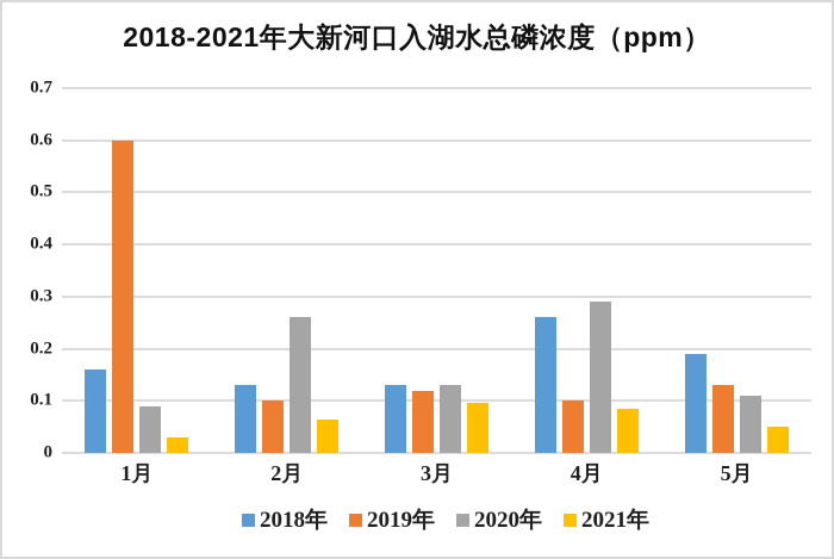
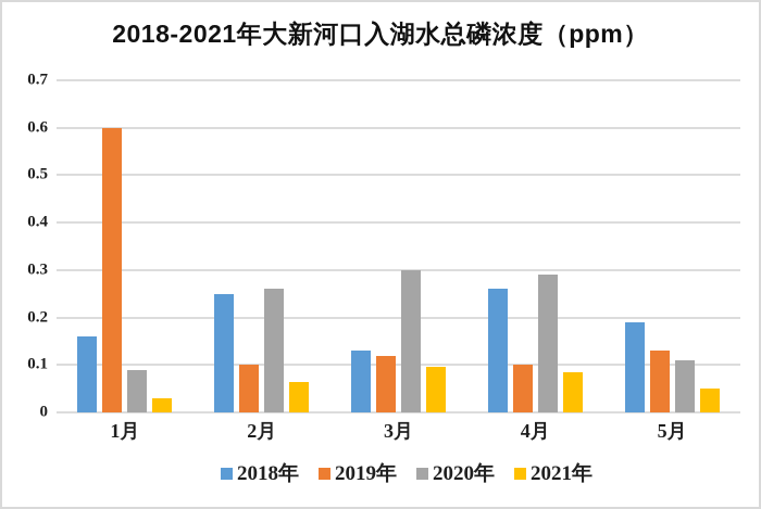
2018年/2月: 0.13 -> 0.25
2020年/3月: 0.13 -> 0.30
